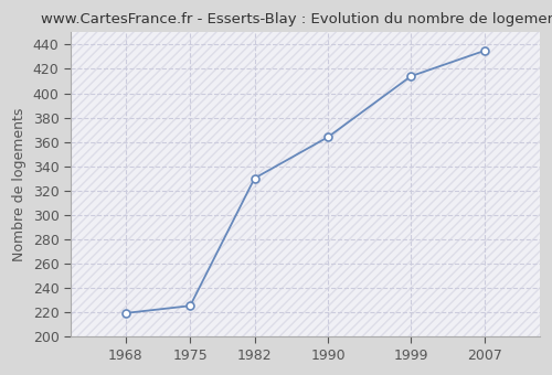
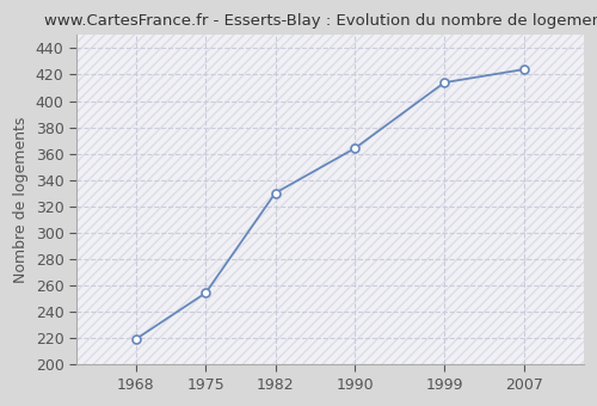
1975: 225 -> 254
2007: 435 -> 424
